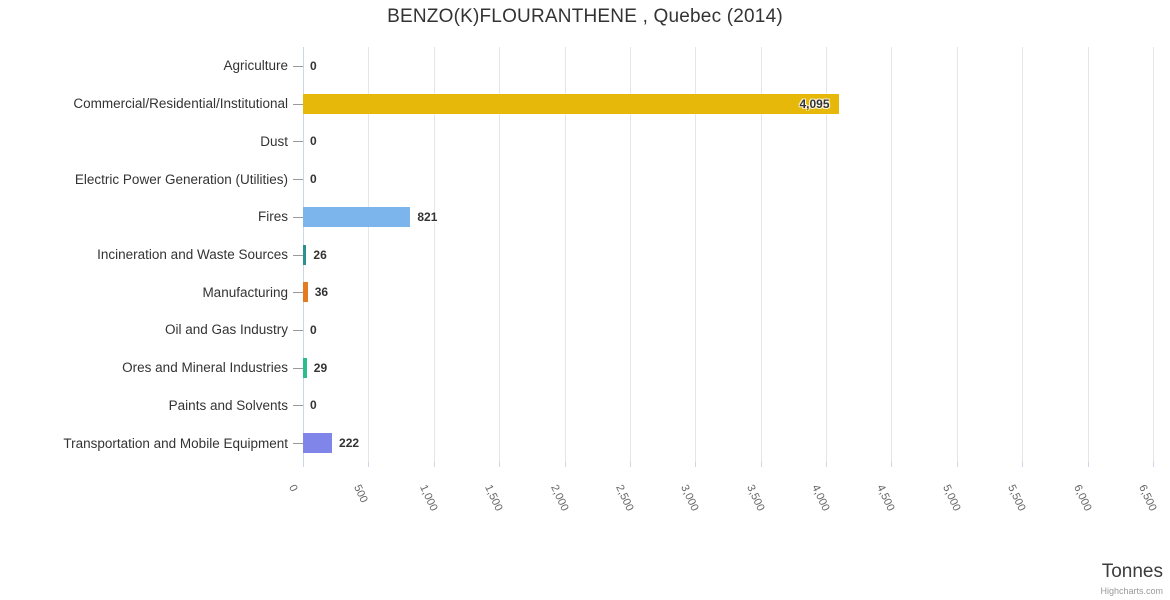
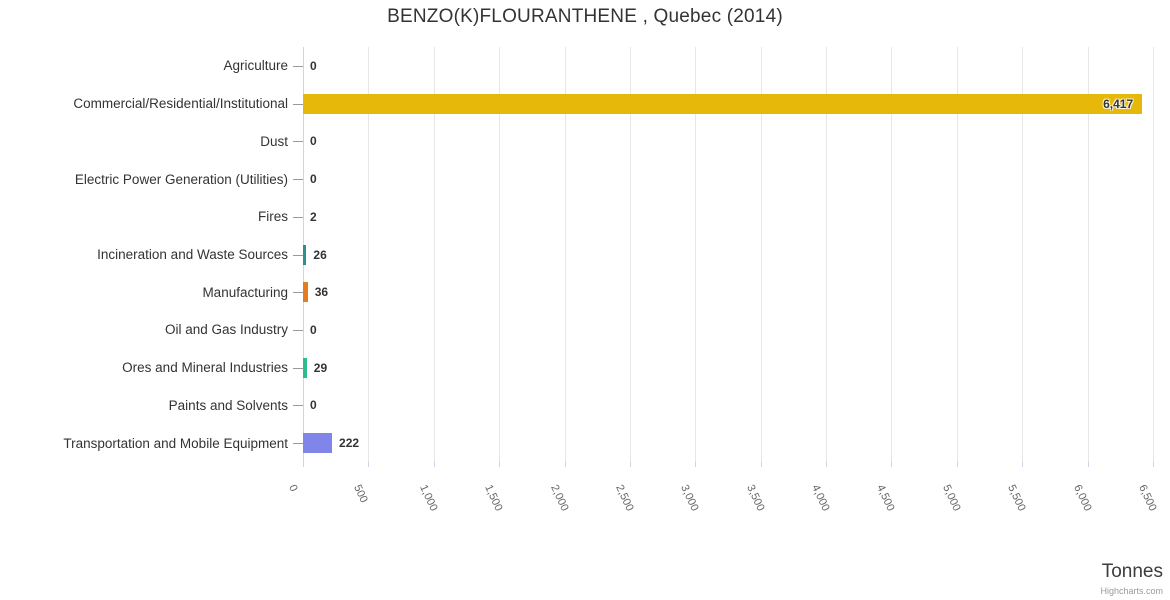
Commercial/Residential/Institutional: 4,095 -> 6,417
Fires: 821 -> 2
